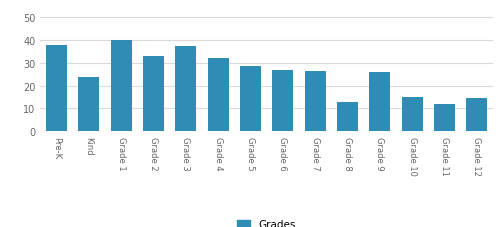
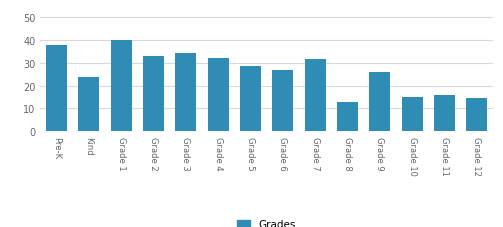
Grade 3: 37.5 -> 34.5
Grade 7: 26.5 -> 31.5
Grade 11: 12.0 -> 16.0
